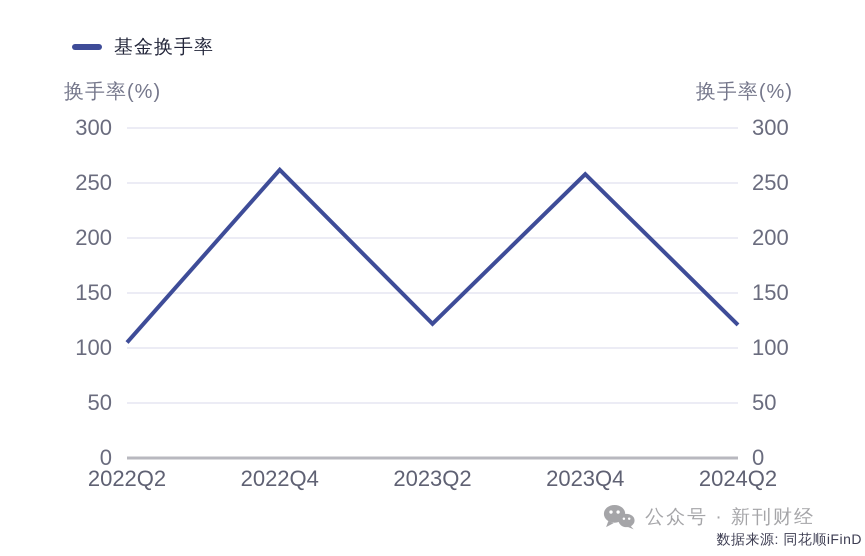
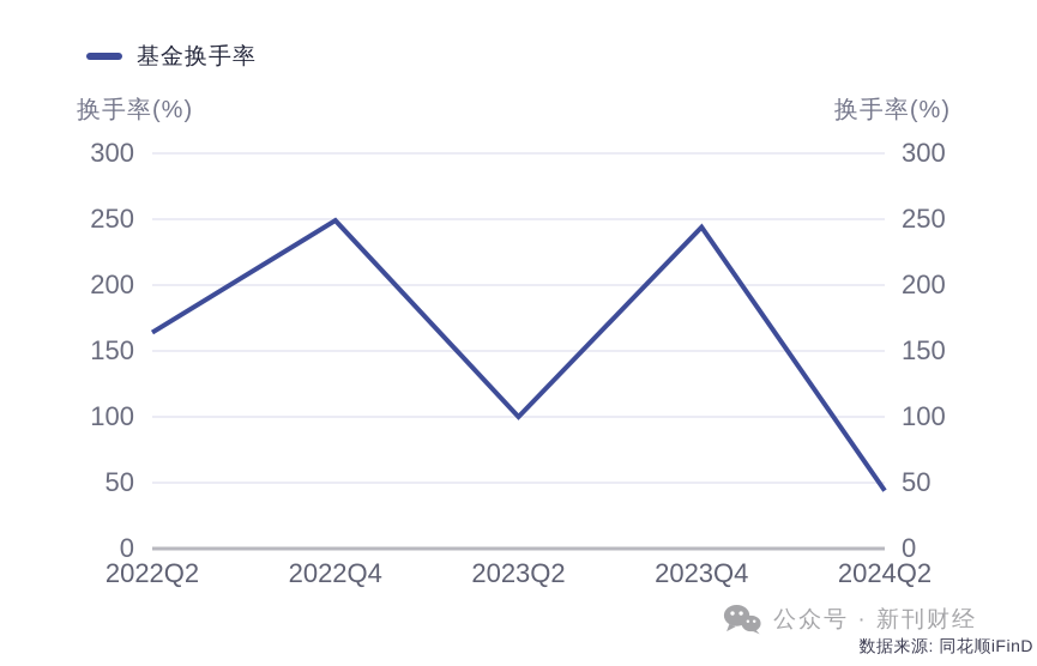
2022Q2: 105 -> 164
2022Q4: 262 -> 249
2023Q2: 122 -> 100
2023Q4: 258 -> 244
2024Q2: 121 -> 44
